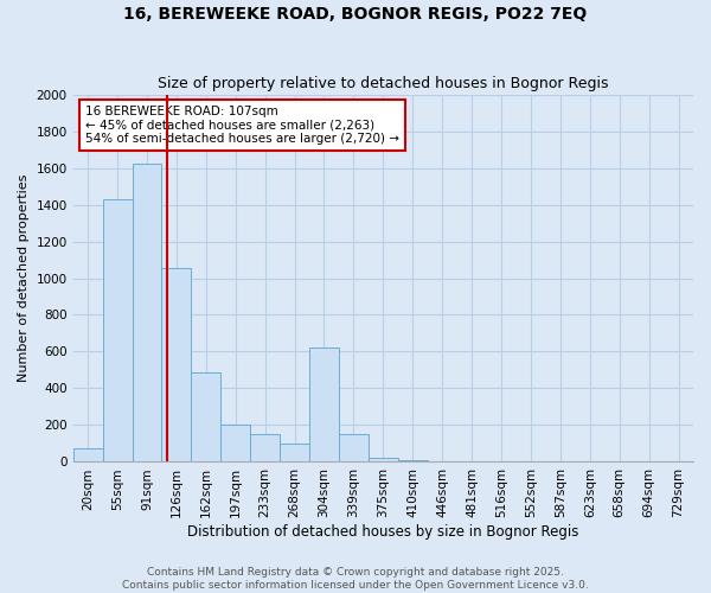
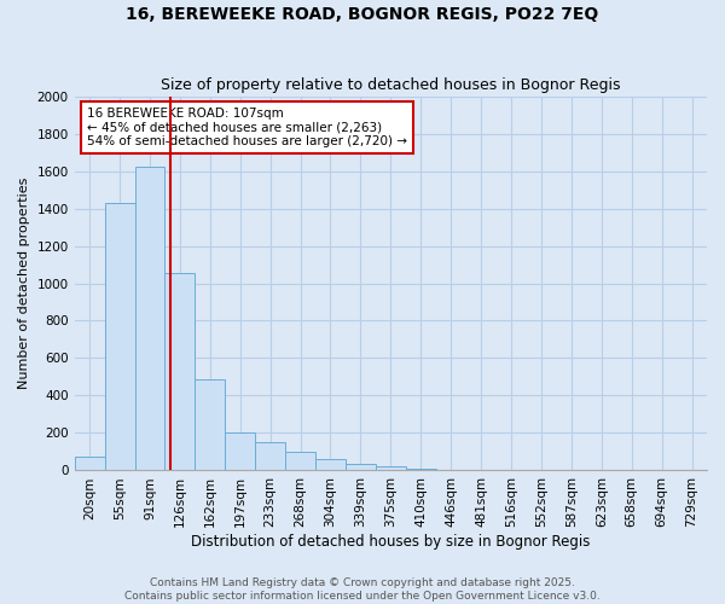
304sqm: 620 -> 60
339sqm: 150 -> 40
